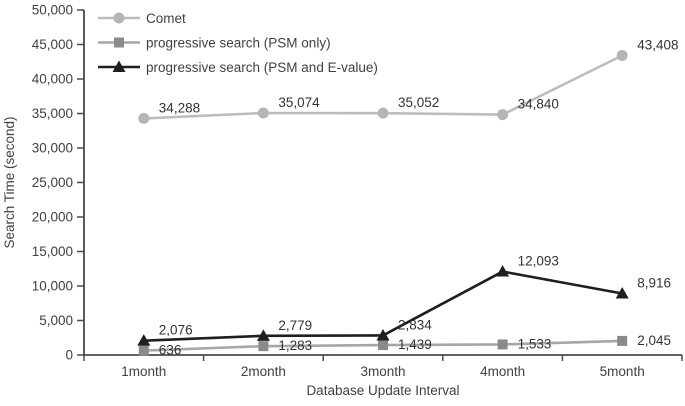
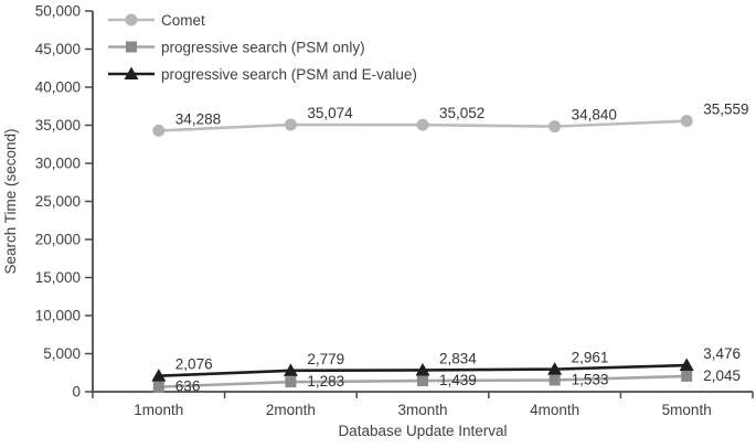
progressive search (PSM and E-value)/4month: 12,093 -> 2,961
Comet/5month: 43,408 -> 35,559
progressive search (PSM and E-value)/5month: 8,916 -> 3,476
